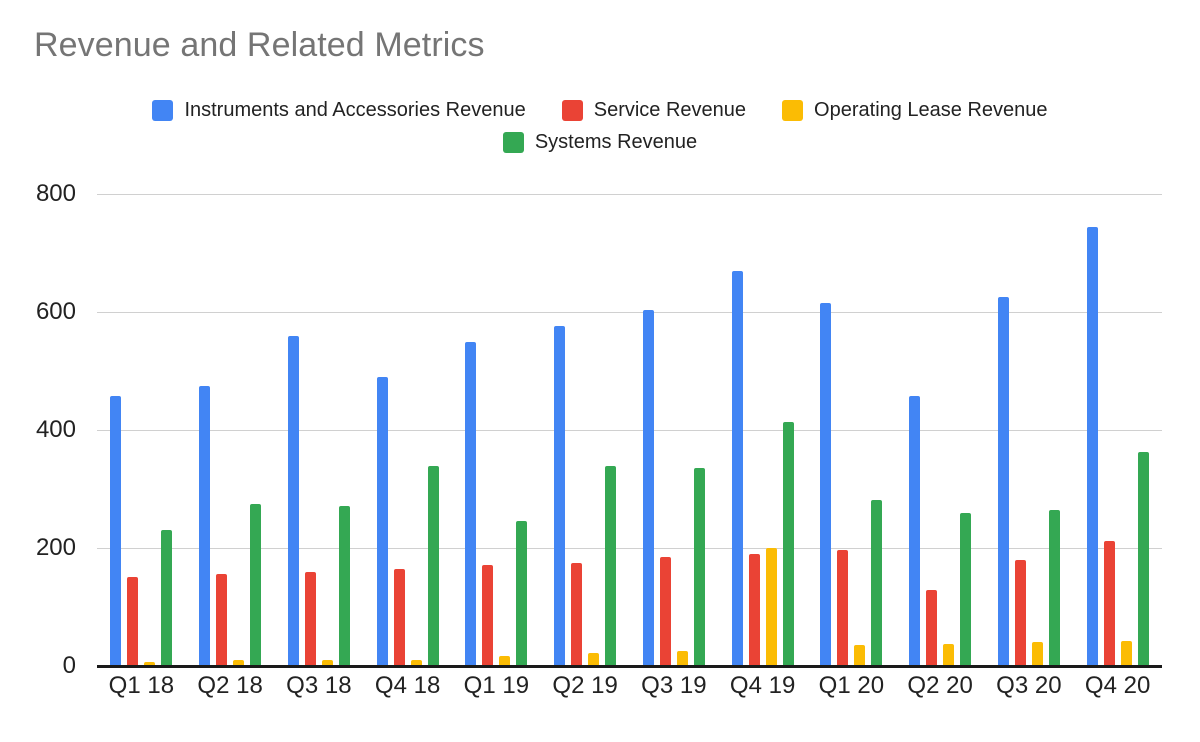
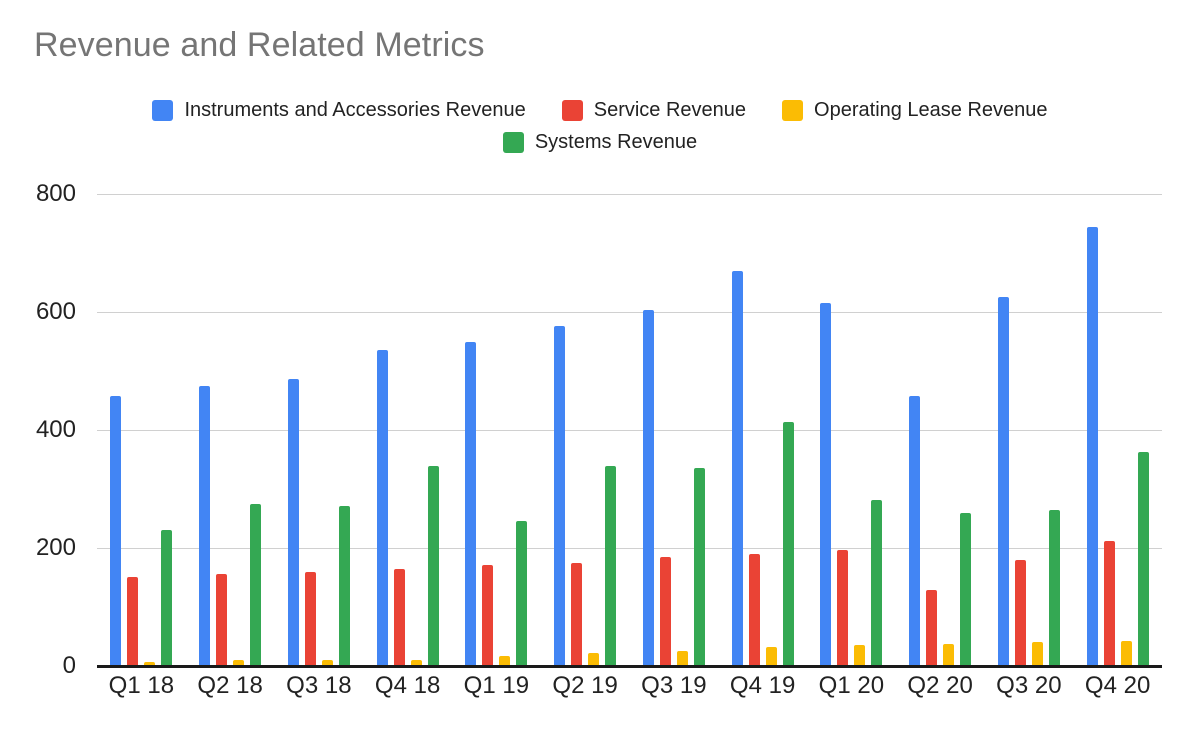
Instruments and Accessories Revenue/Q3 18: 560 -> 490
Instruments and Accessories Revenue/Q4 18: 490 -> 540
Operating Lease Revenue/Q4 19: 200 -> 30
